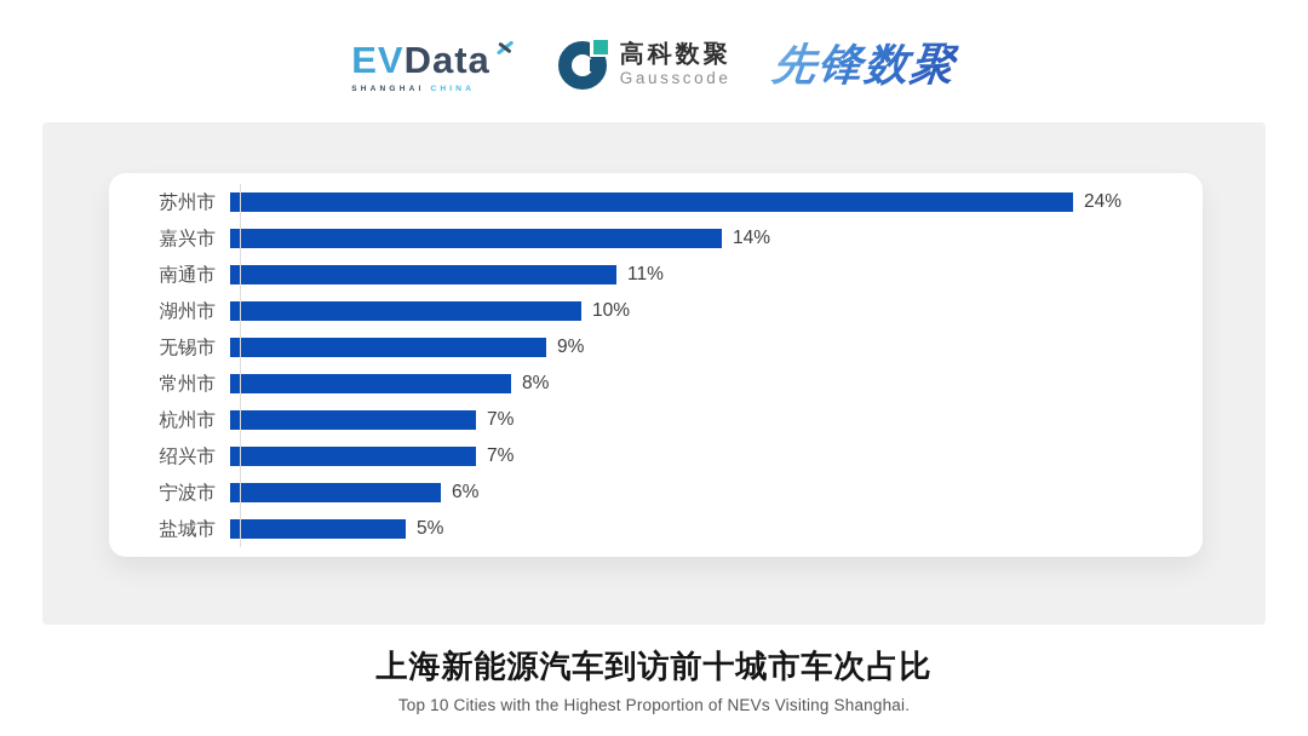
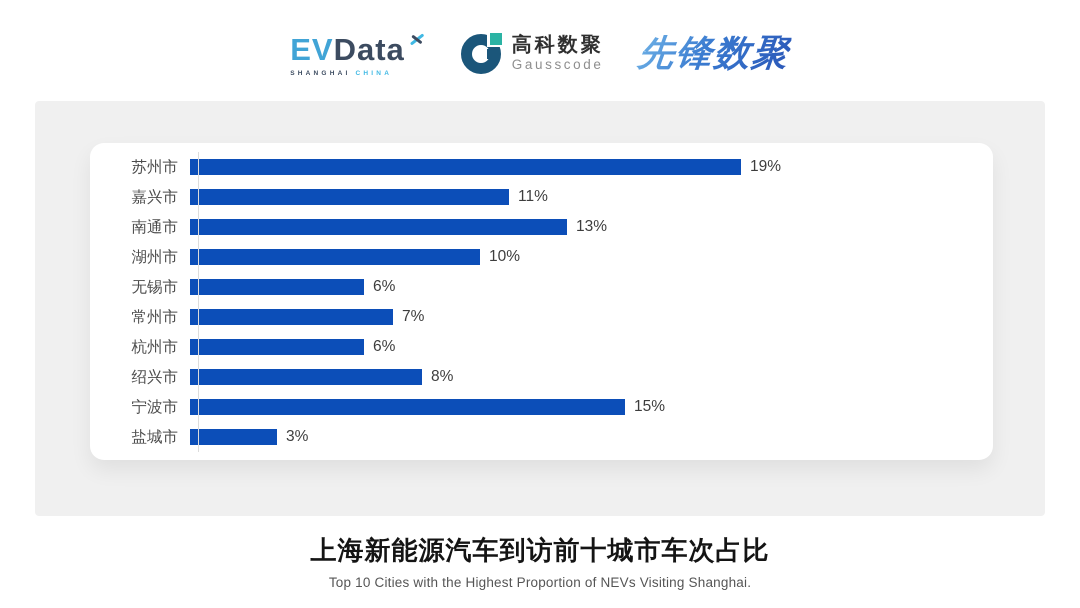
苏州市: 24% -> 19%
嘉兴市: 14% -> 11%
南通市: 11% -> 13%
无锡市: 9% -> 6%
常州市: 8% -> 7%
杭州市: 7% -> 6%
绍兴市: 7% -> 8%
宁波市: 6% -> 15%
盐城市: 5% -> 3%
